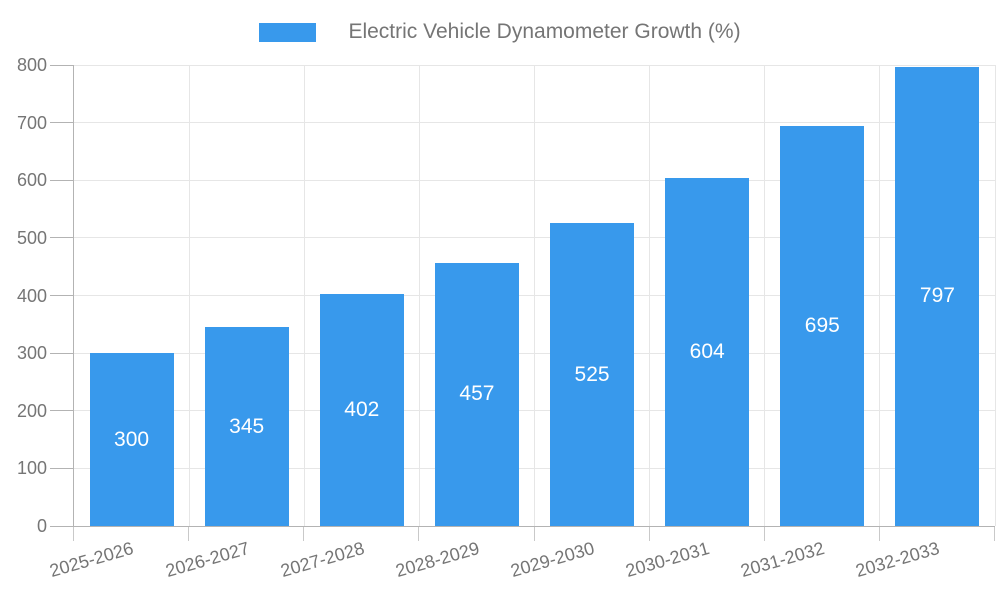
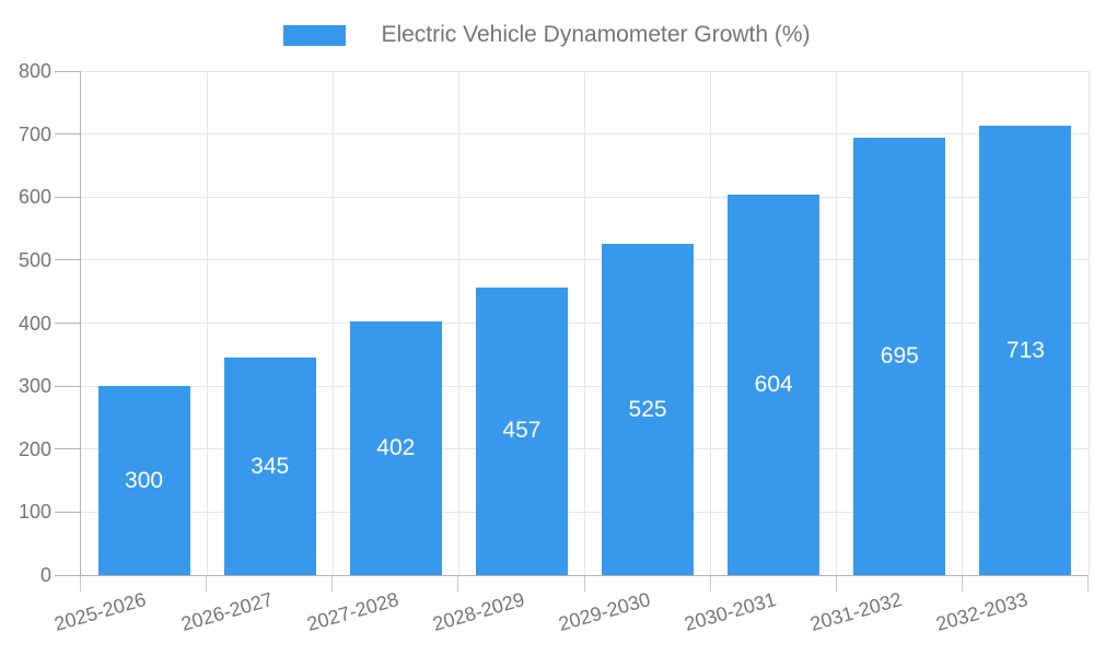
2032-2033: 797 -> 713
